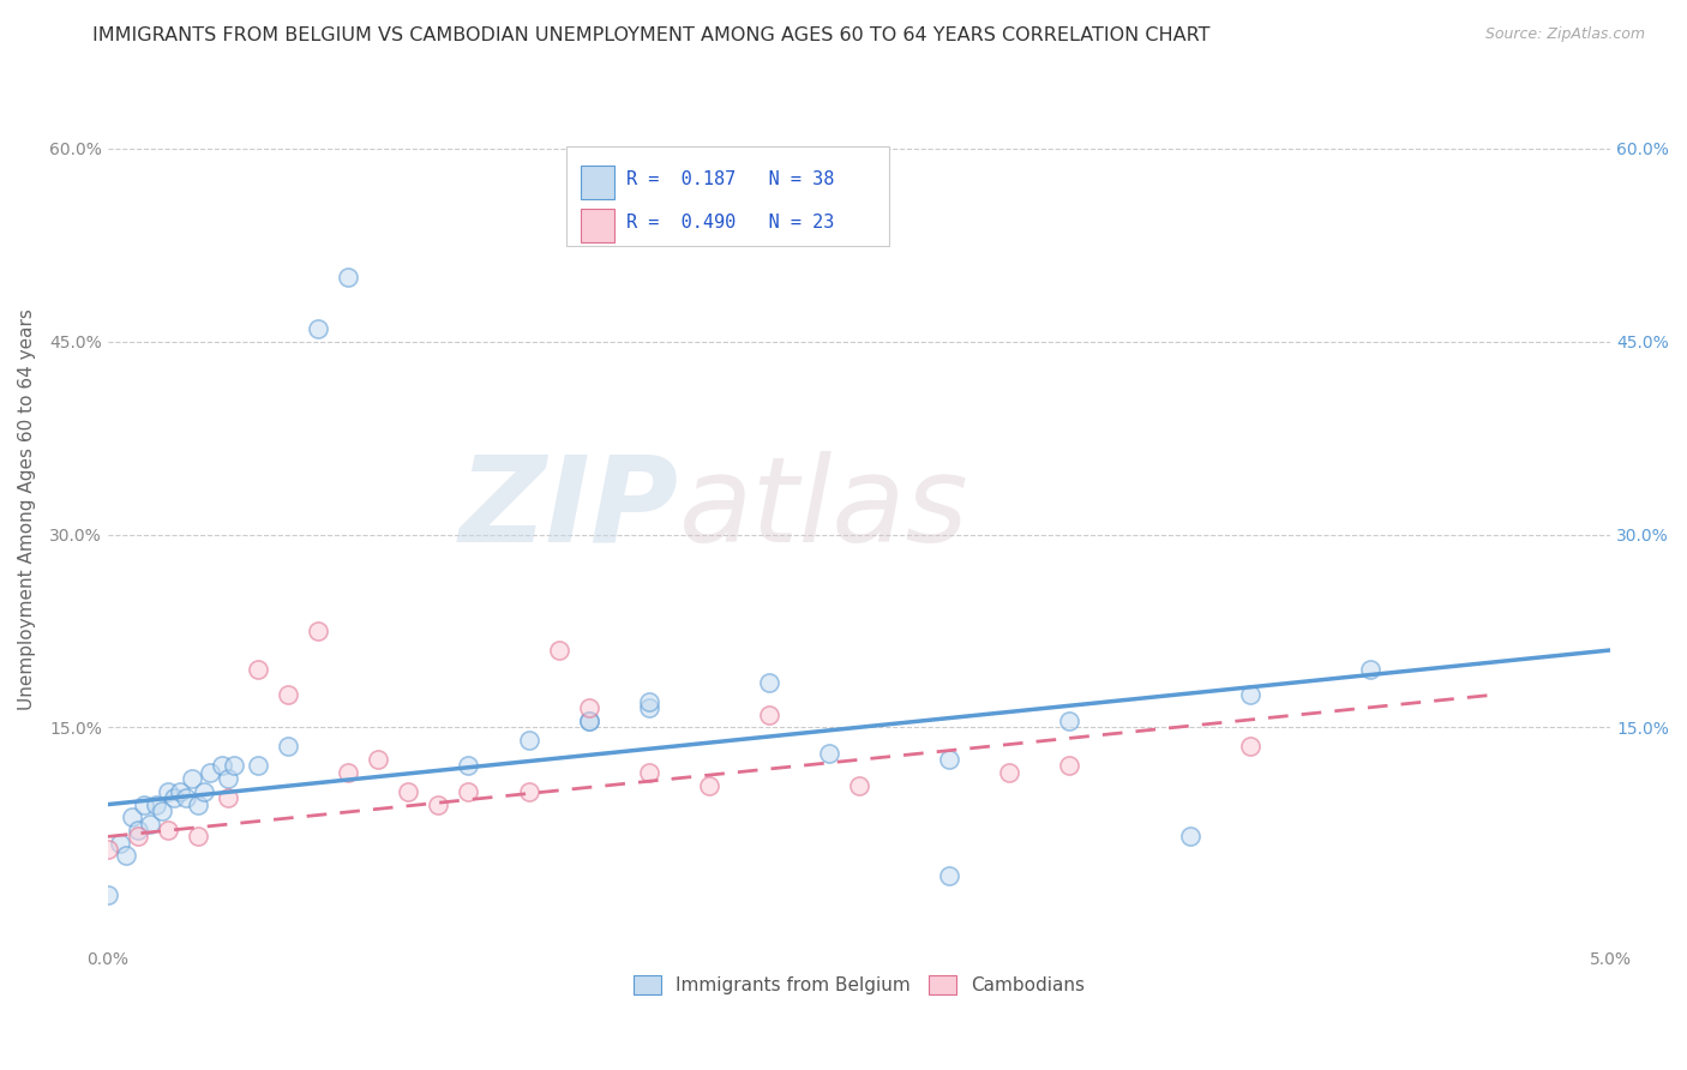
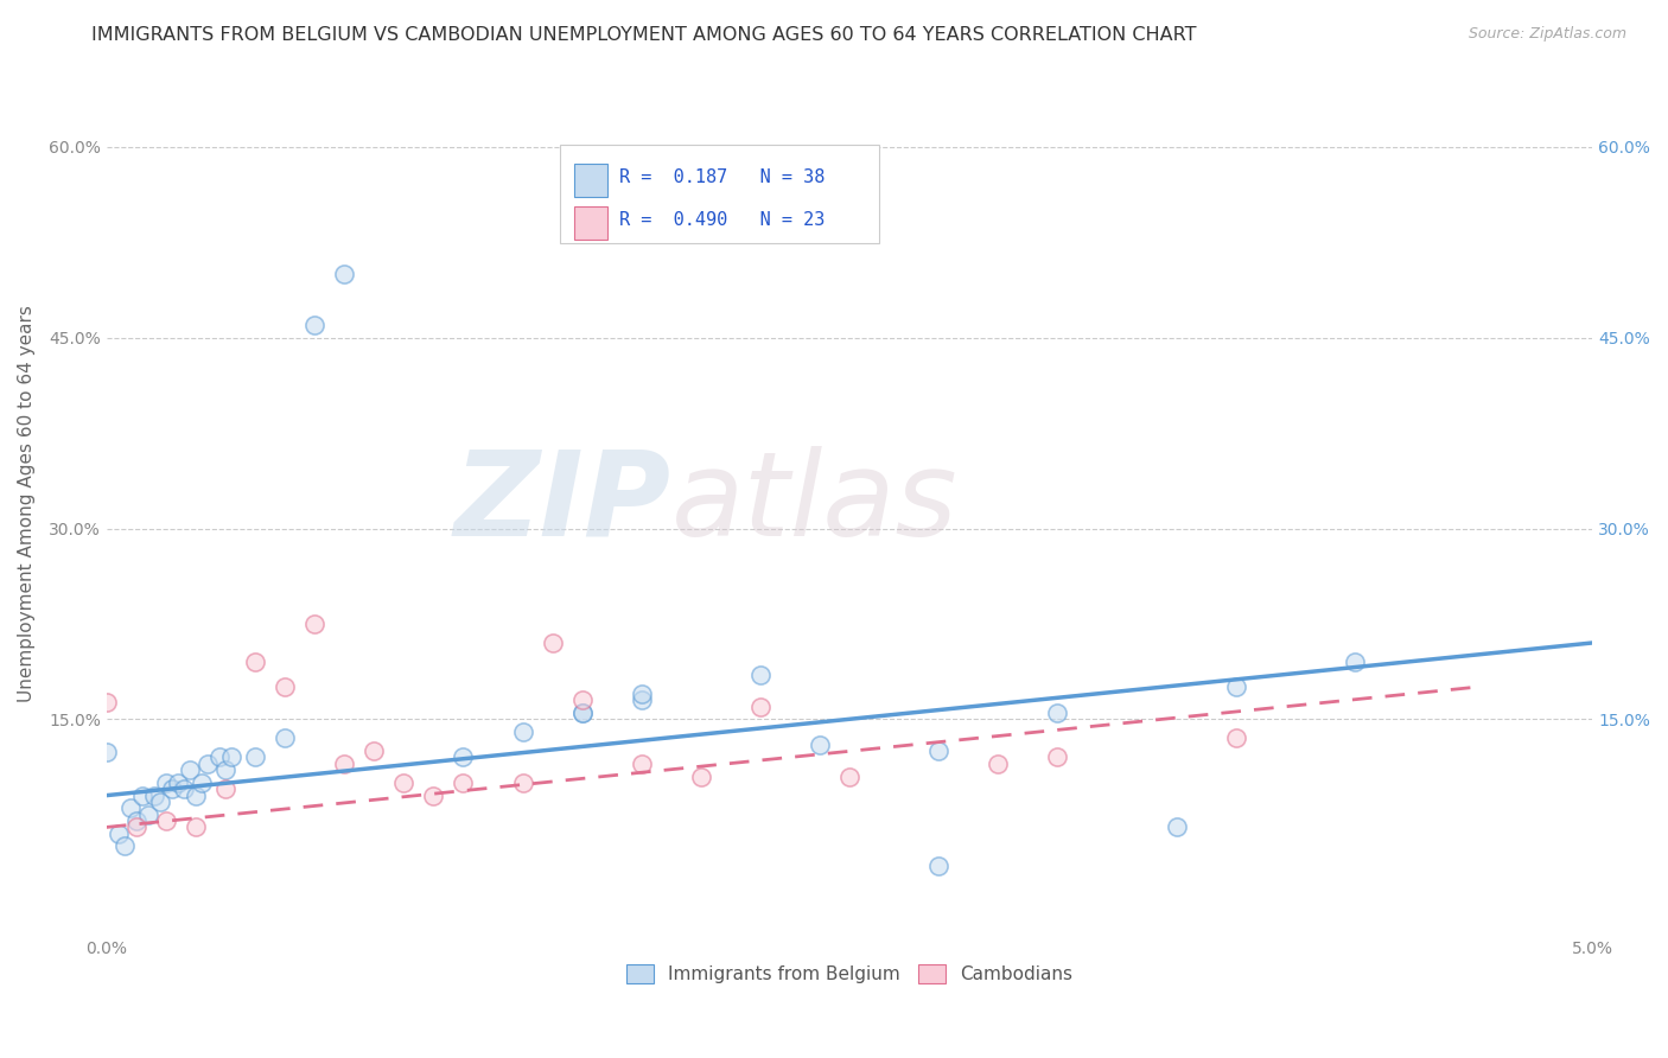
Immigrants from Belgium/0.0%: 2.0% -> 12.4%
Cambodians/0.0%: 5.5% -> 16.3%
